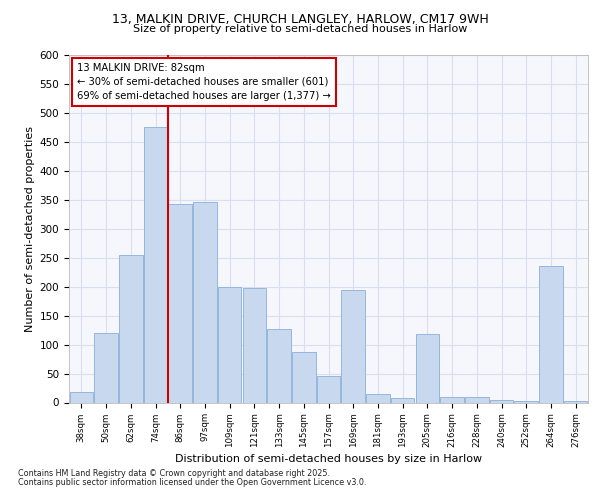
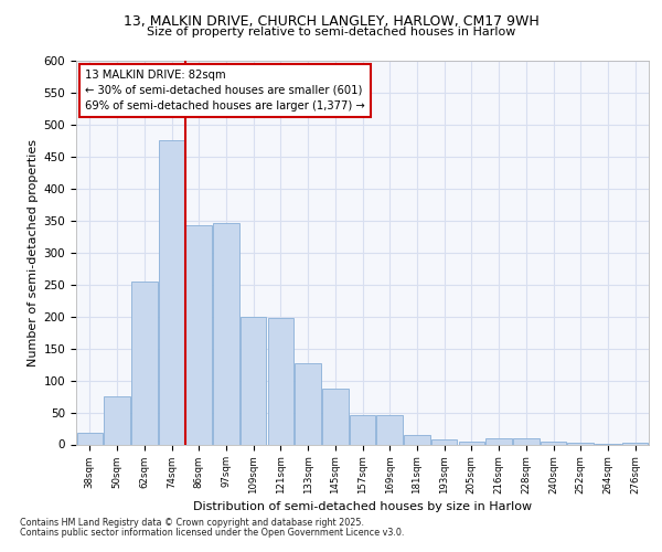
50sqm: 120 -> 75
169sqm: 194 -> 46
205sqm: 118 -> 5
264sqm: 236 -> 1
